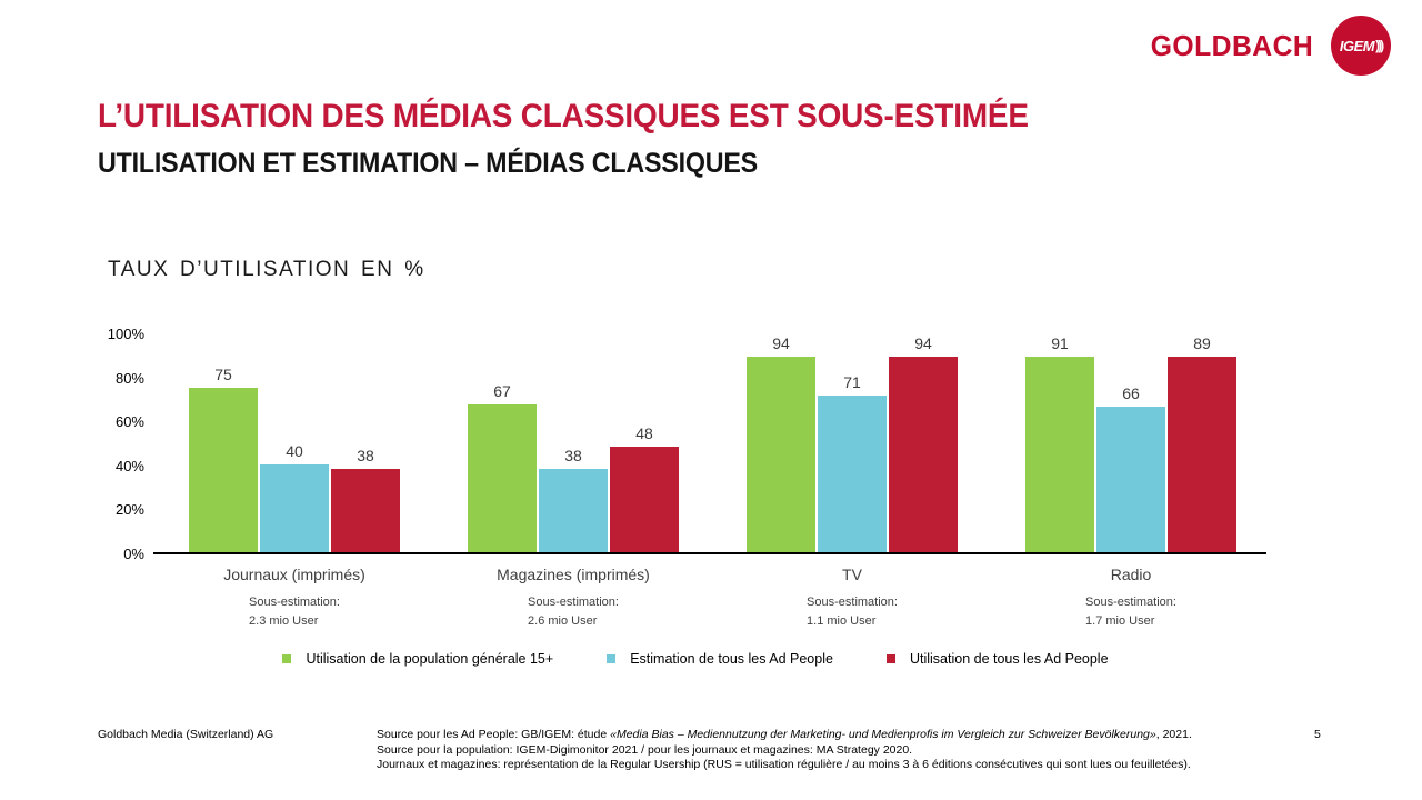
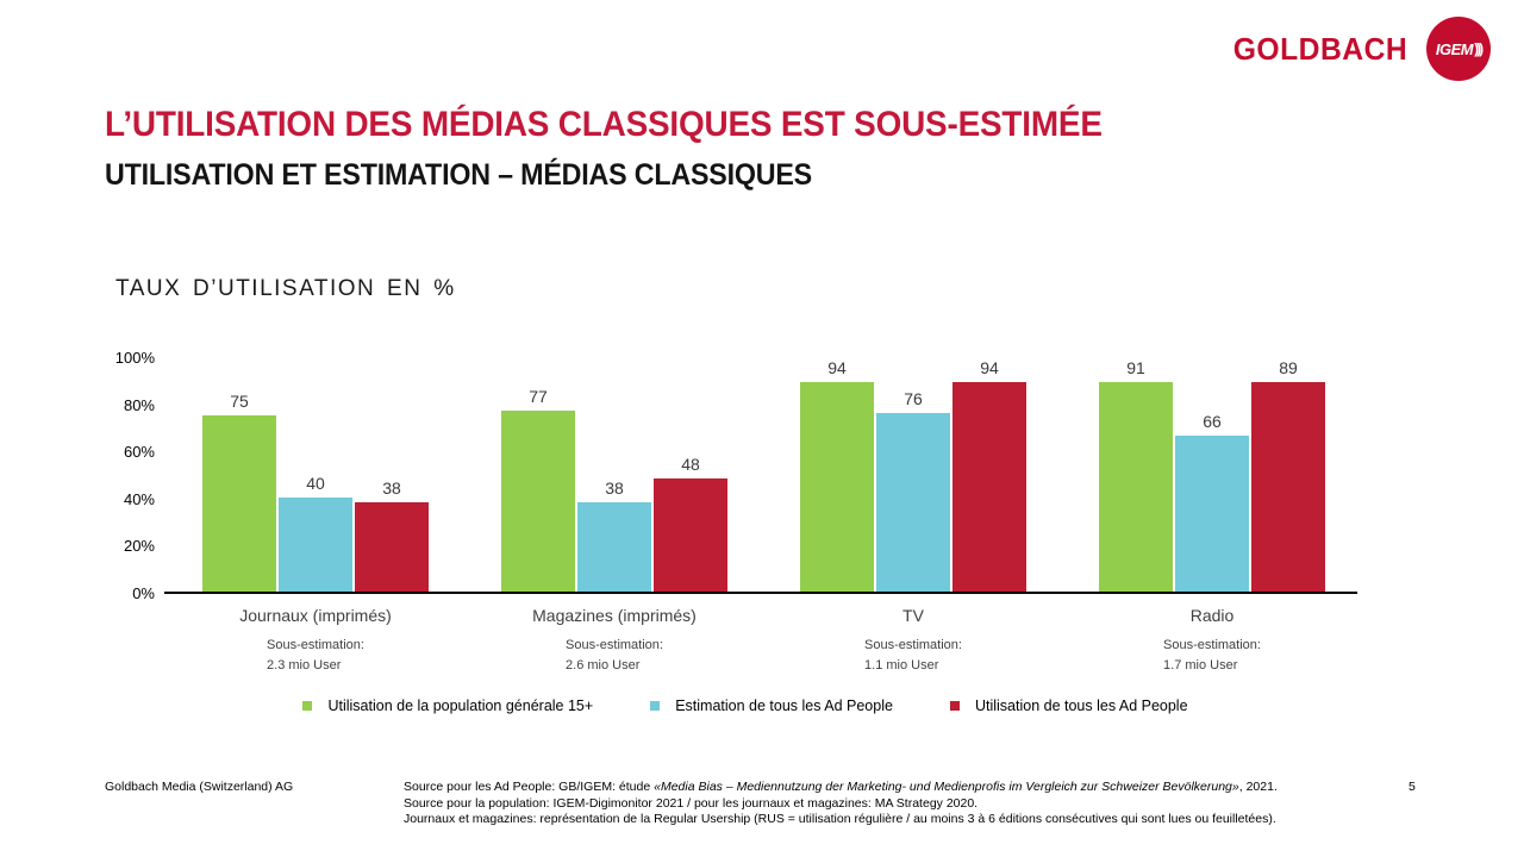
Utilisation de la population générale 15+/Magazines (imprimés): 67 -> 77
Estimation de tous les Ad People/TV: 71 -> 76
